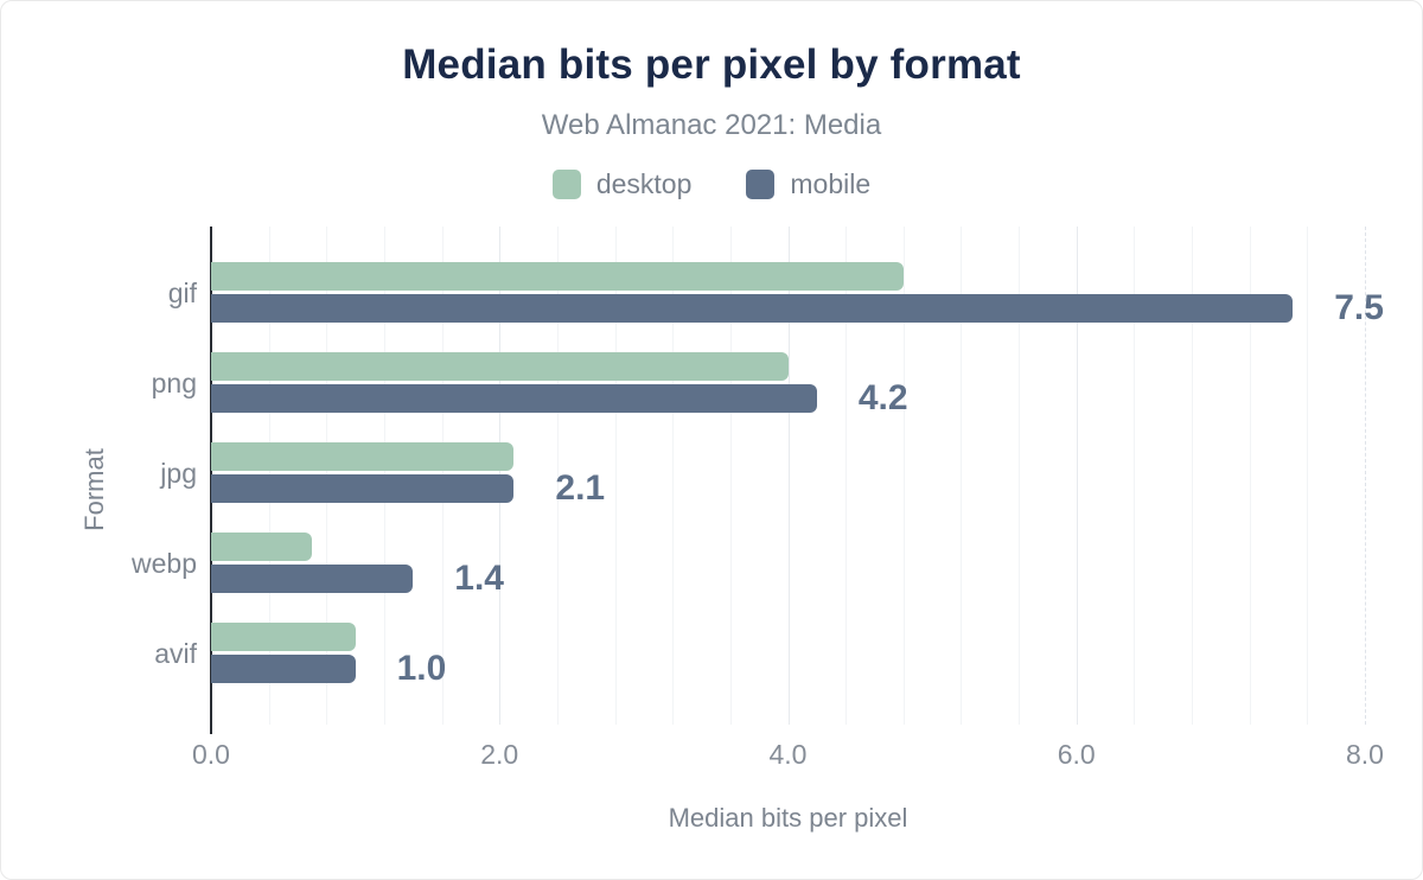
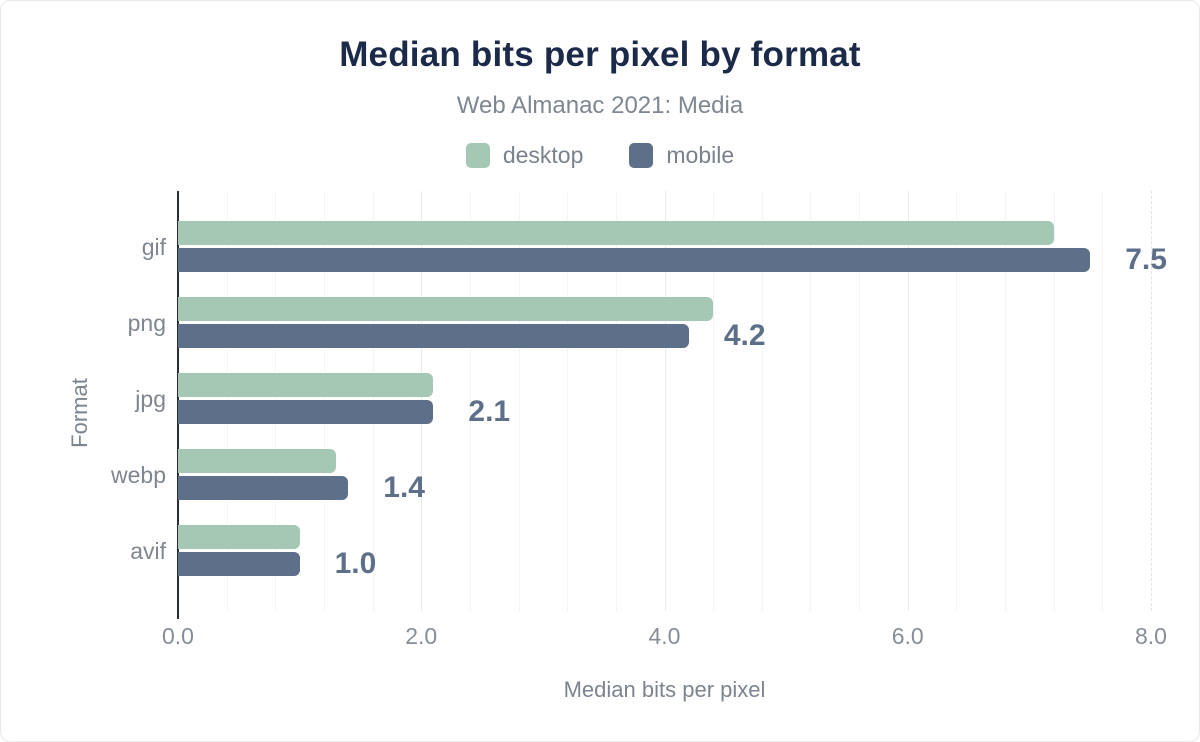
desktop/gif: 4.8 -> 7.2
desktop/png: 4.0 -> 4.4
desktop/webp: 0.7 -> 1.3
